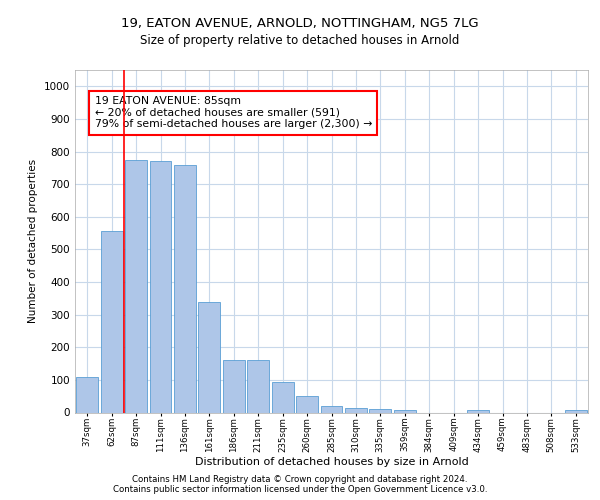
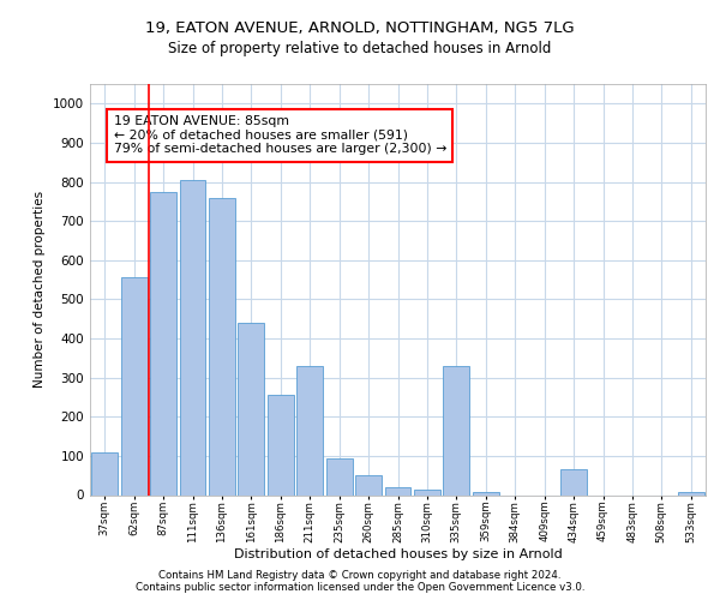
111sqm: 770 -> 805
161sqm: 340 -> 440
186sqm: 160 -> 255
211sqm: 160 -> 330
335sqm: 12 -> 330
434sqm: 8 -> 65
